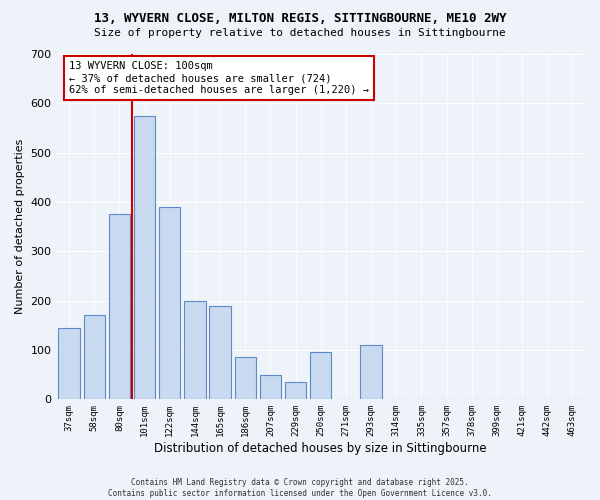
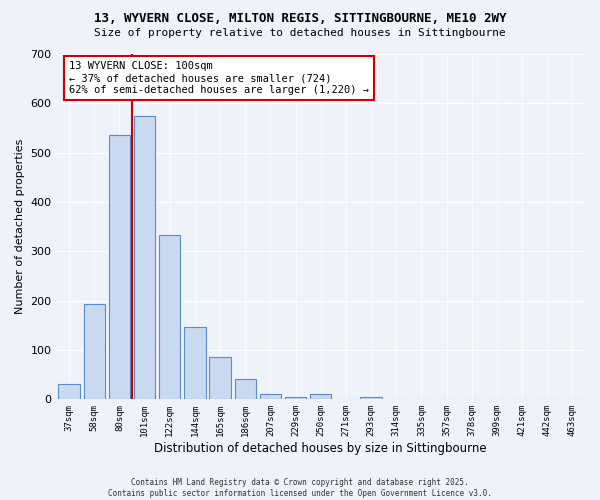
37sqm: 145 -> 32
58sqm: 170 -> 193
80sqm: 375 -> 535
122sqm: 390 -> 333
144sqm: 200 -> 147
165sqm: 190 -> 86
186sqm: 85 -> 41
207sqm: 50 -> 11
229sqm: 35 -> 5
250sqm: 95 -> 10
293sqm: 110 -> 5
